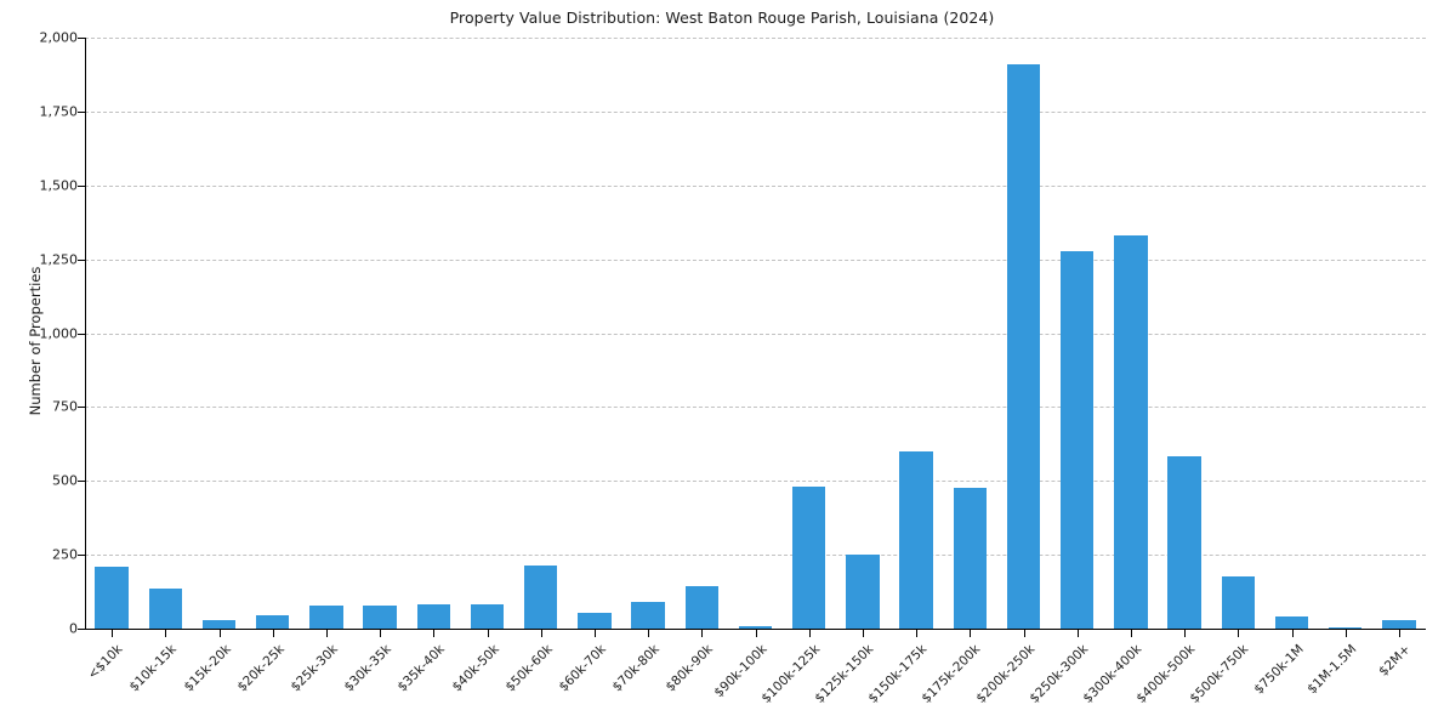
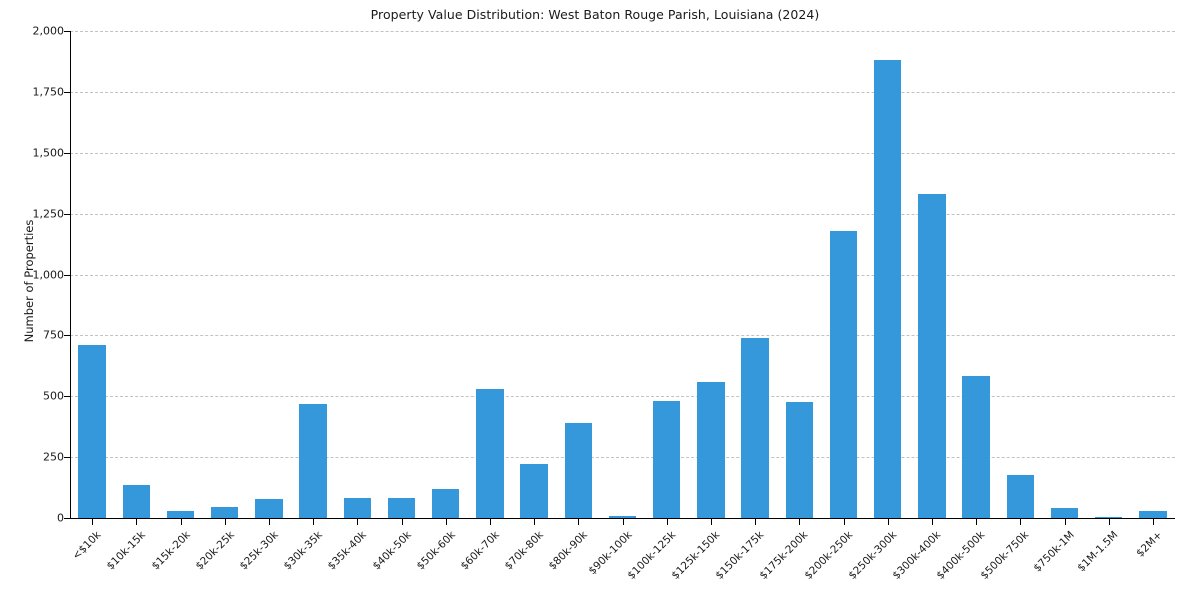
<$10k: 210 -> 710
$30k-35k: 80 -> 470
$50k-60k: 210 -> 120
$60k-70k: 50 -> 530
$70k-80k: 90 -> 220
$80k-90k: 140 -> 390
$125k-150k: 250 -> 560
$150k-175k: 600 -> 740
$200k-250k: 1910 -> 1180
$250k-300k: 1280 -> 1880
